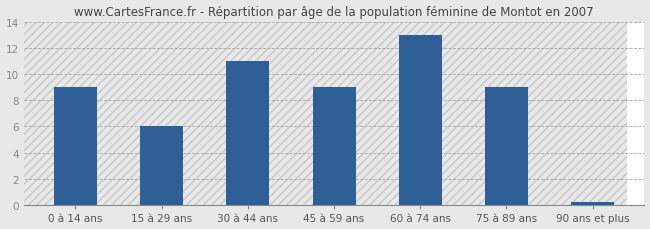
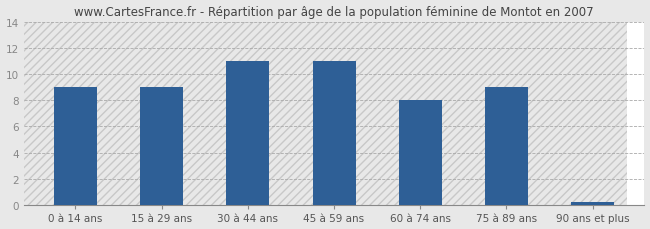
15 à 29 ans: 6.0 -> 9.0
45 à 59 ans: 9.0 -> 11.0
60 à 74 ans: 13.0 -> 8.0
